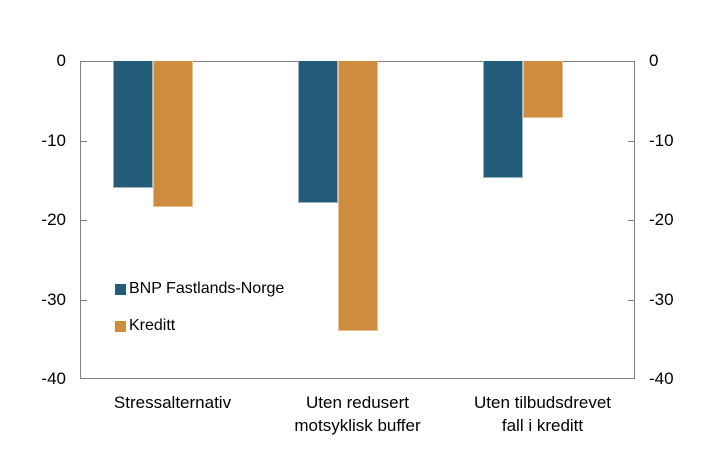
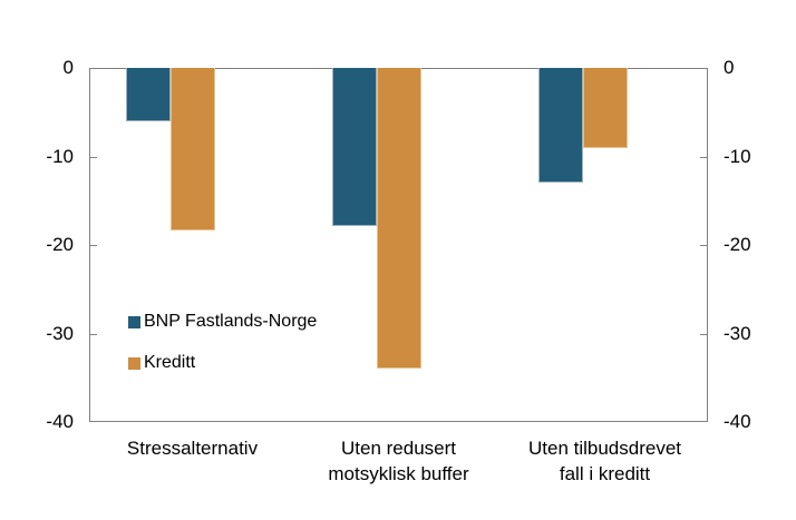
BNP Fastlands-Norge/Stressalternativ: -16 -> -6
BNP Fastlands-Norge/Uten tilbudsdrevet fall i kreditt: -15 -> -13
Kreditt/Uten tilbudsdrevet fall i kreditt: -7 -> -9
